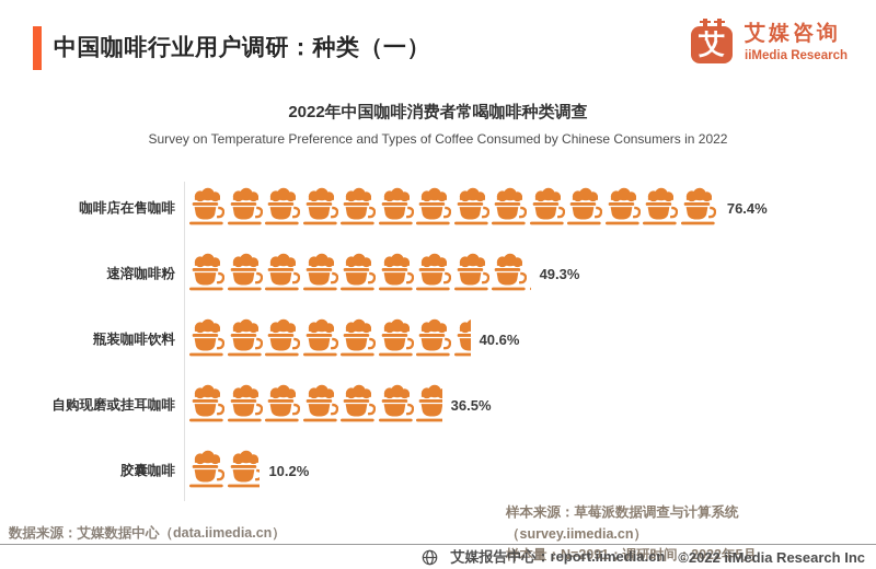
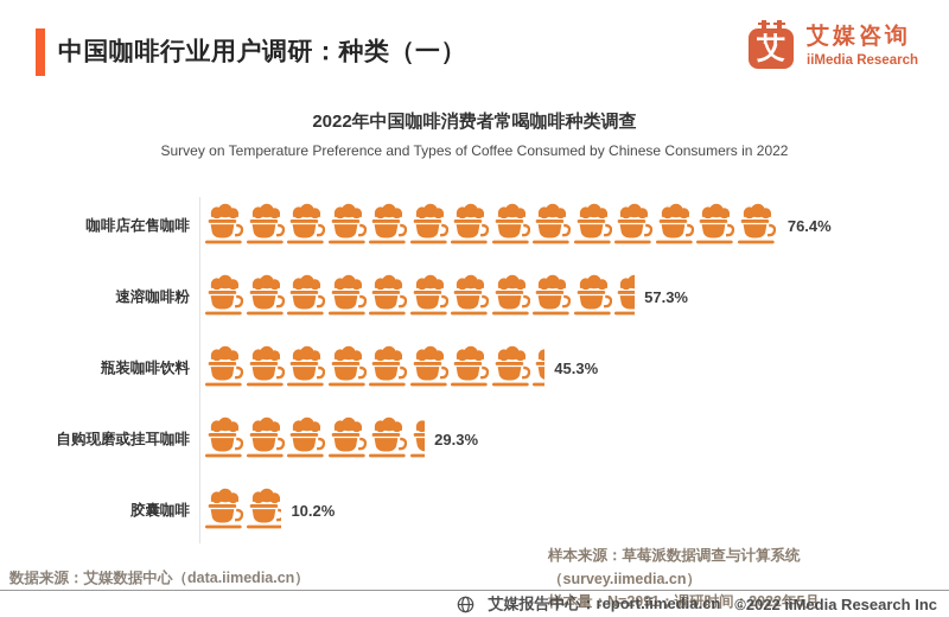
速溶咖啡粉: 49.3% -> 57.3%
瓶装咖啡饮料: 40.6% -> 45.3%
自购现磨或挂耳咖啡: 36.5% -> 29.3%
